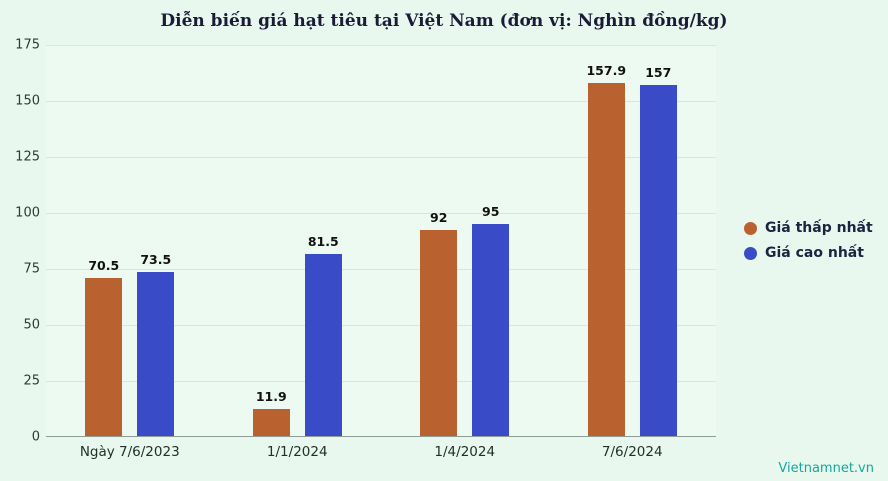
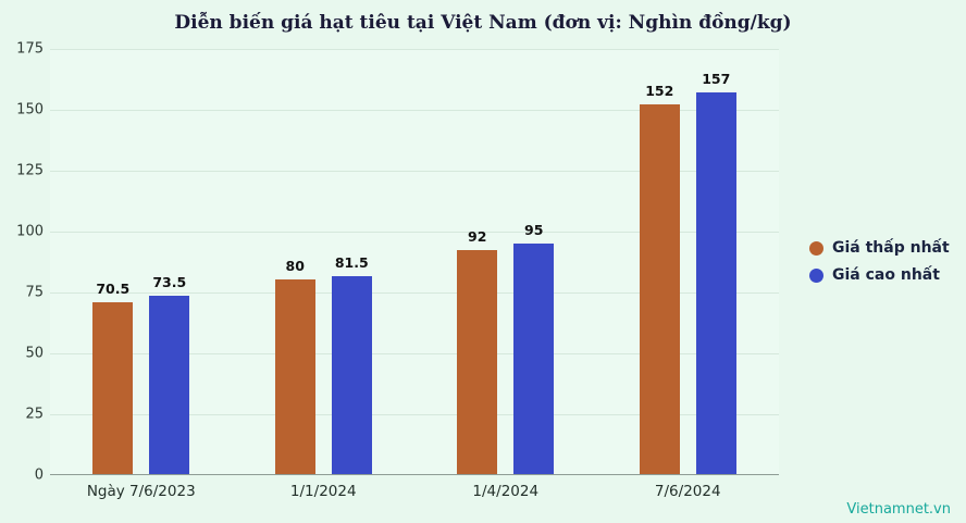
Giá thấp nhất/1/1/2024: 11.9 -> 80
Giá thấp nhất/7/6/2024: 157.9 -> 152
